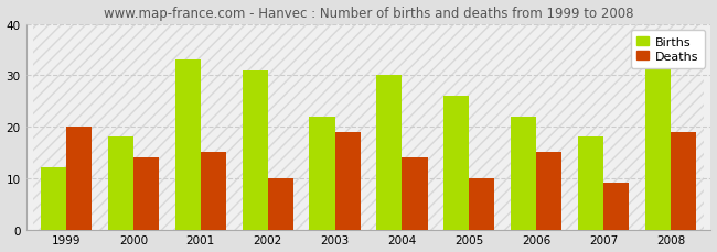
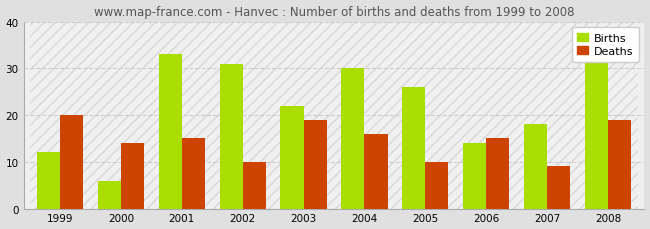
Births/2000: 18 -> 6
Deaths/2004: 14 -> 16
Births/2006: 22 -> 14
